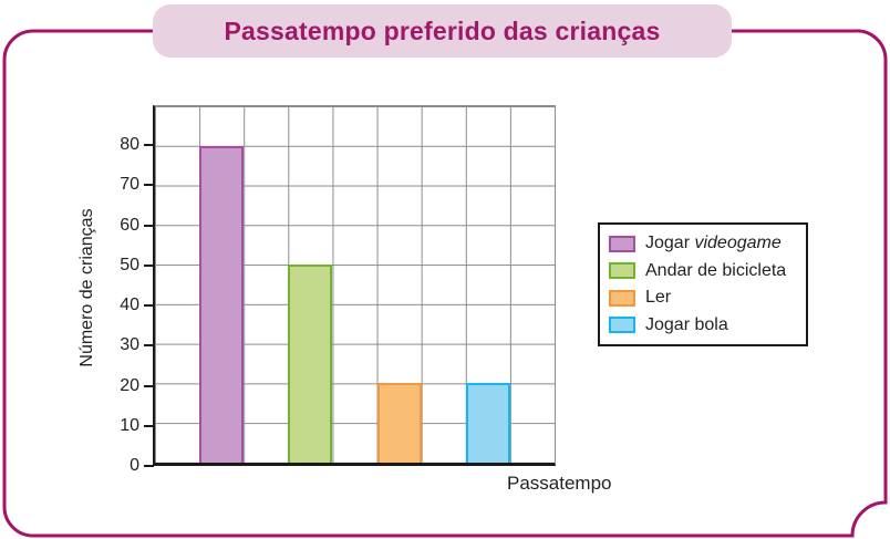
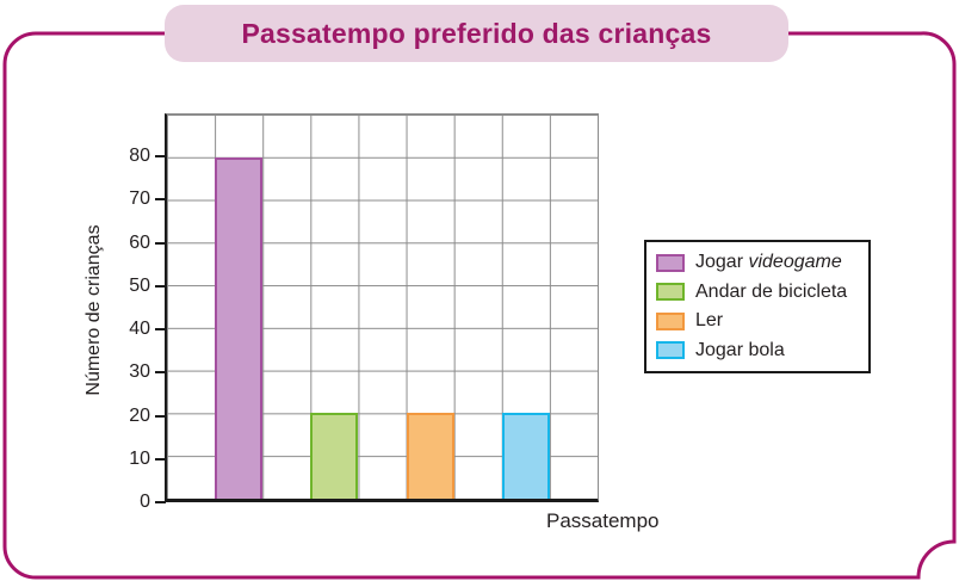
Andar de bicicleta: 50 -> 20
